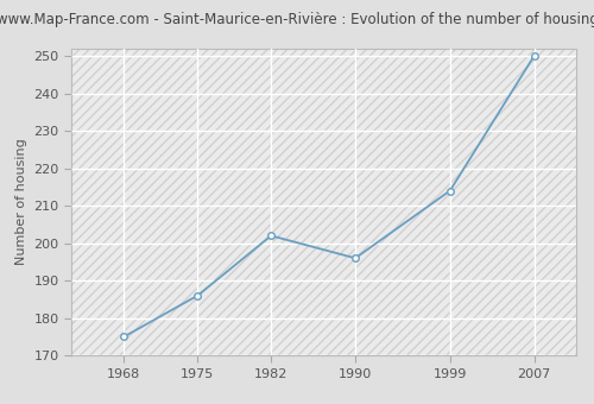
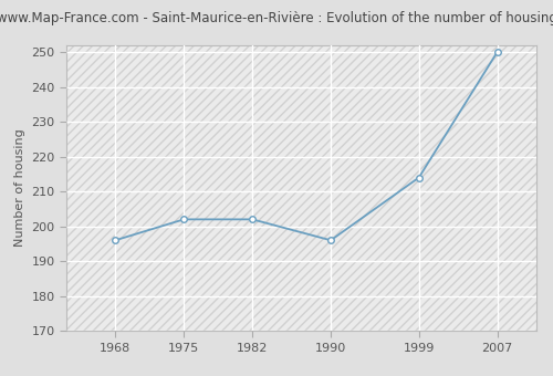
1968: 175 -> 196
1975: 186 -> 202
